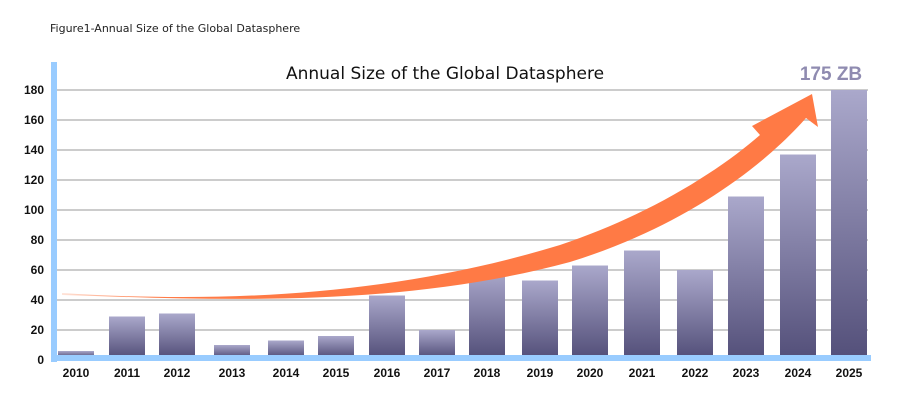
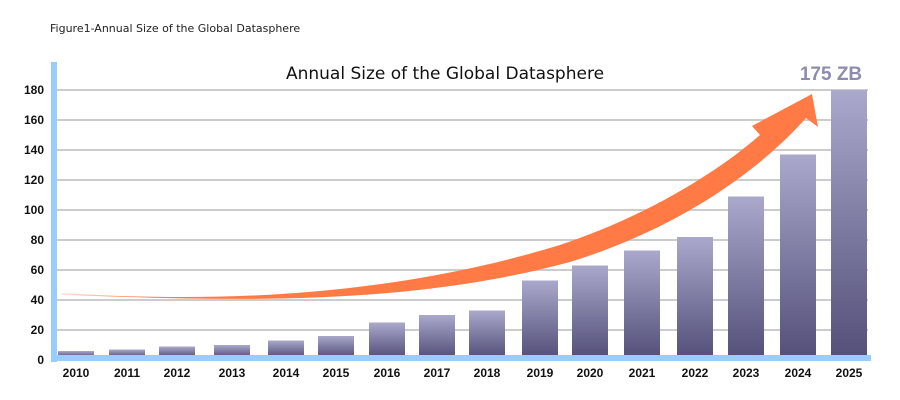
2011: 29 -> 7
2012: 31 -> 9
2016: 43 -> 25
2017: 20 -> 30
2018: 59 -> 33
2022: 60 -> 82
